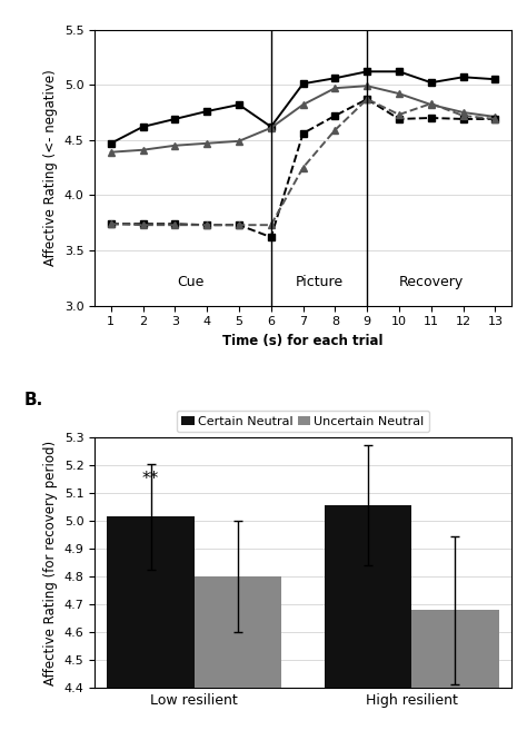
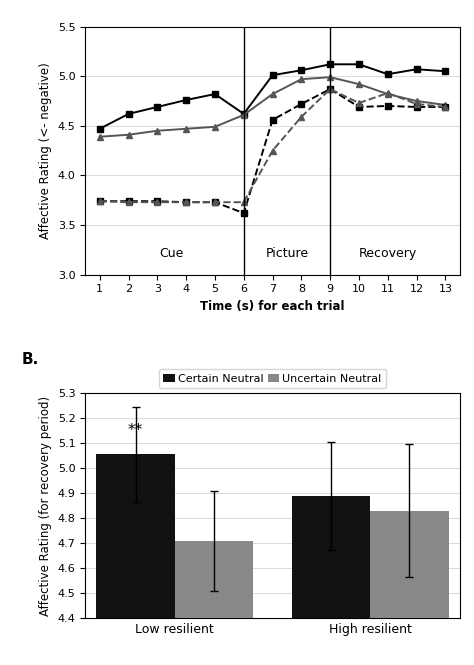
Certain Neutral/Low resilient: 5.015 -> 5.055
Uncertain Neutral/Low resilient: 4.80 -> 4.71
Certain Neutral/High resilient: 5.055 -> 4.890
Uncertain Neutral/High resilient: 4.68 -> 4.83
